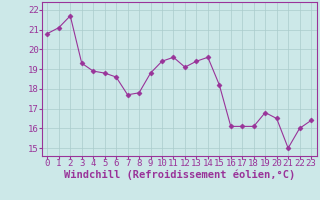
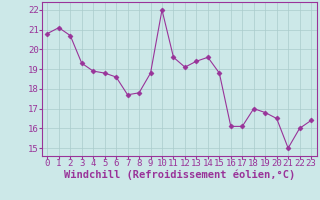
2: 21.7 -> 20.7
10: 19.4 -> 22.0
15: 18.2 -> 18.8
18: 16.1 -> 17.0
